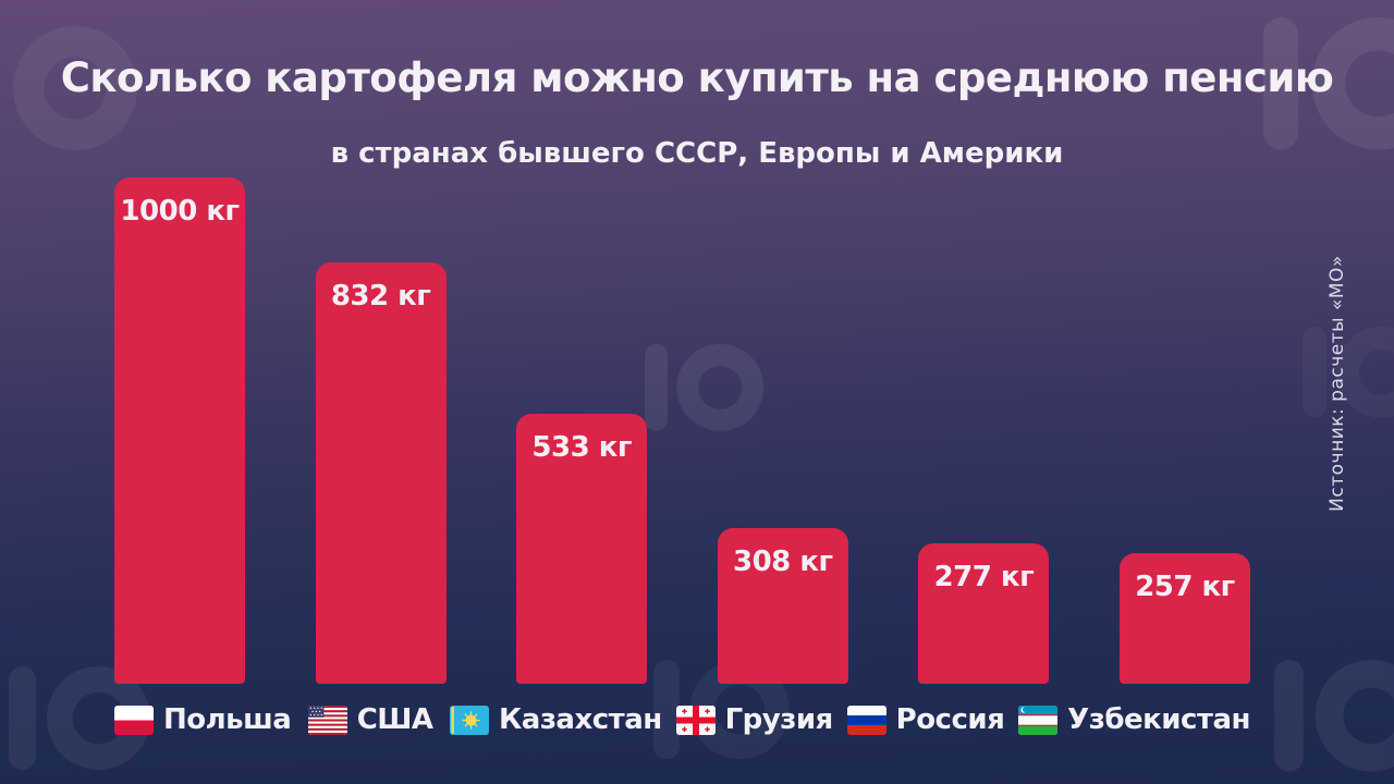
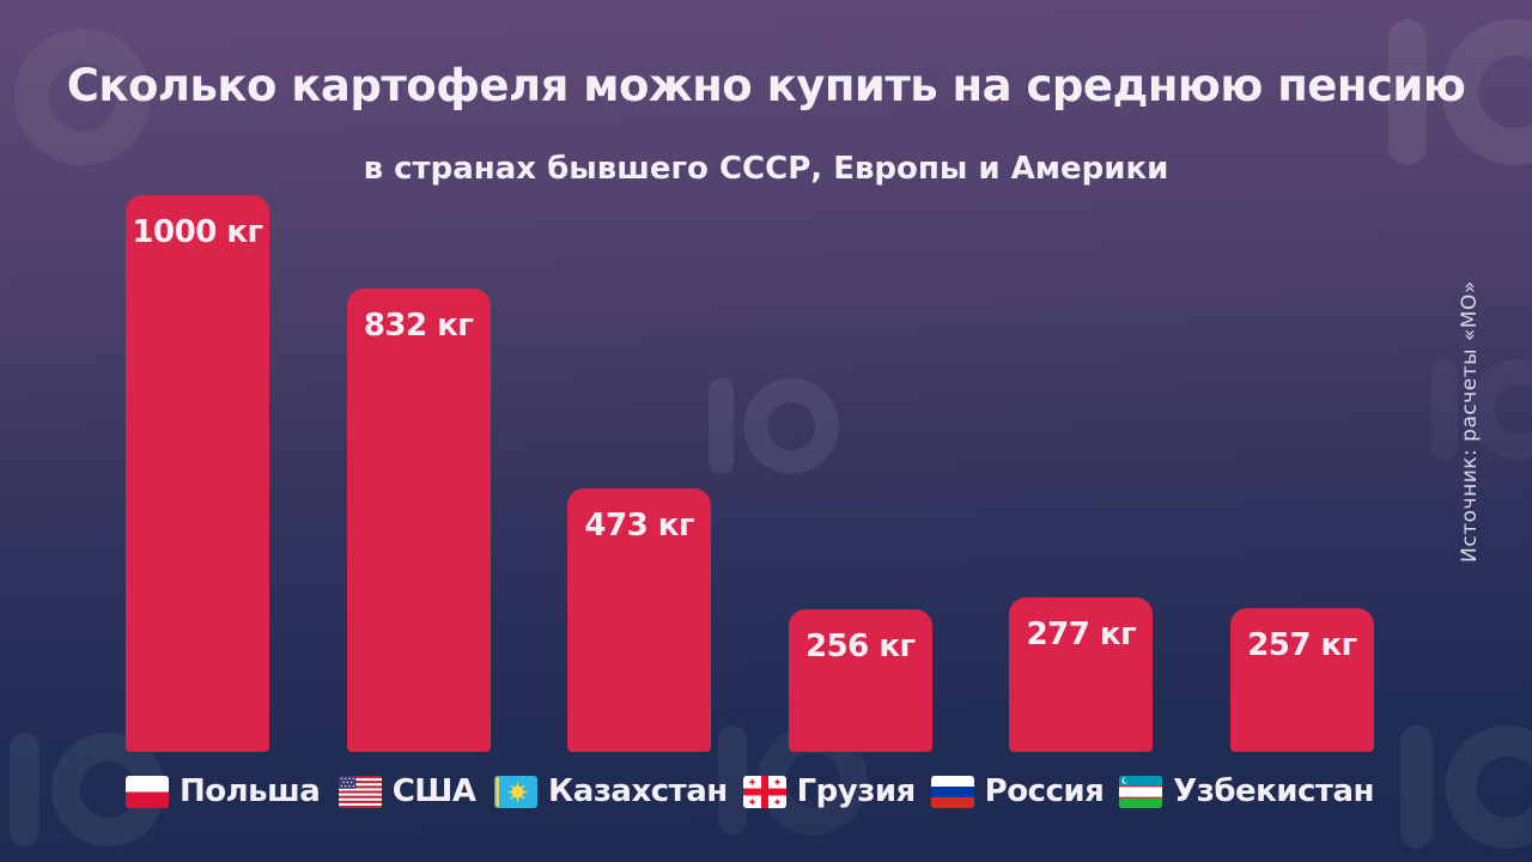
Казахстан: 533 -> 473
Грузия: 308 -> 256
